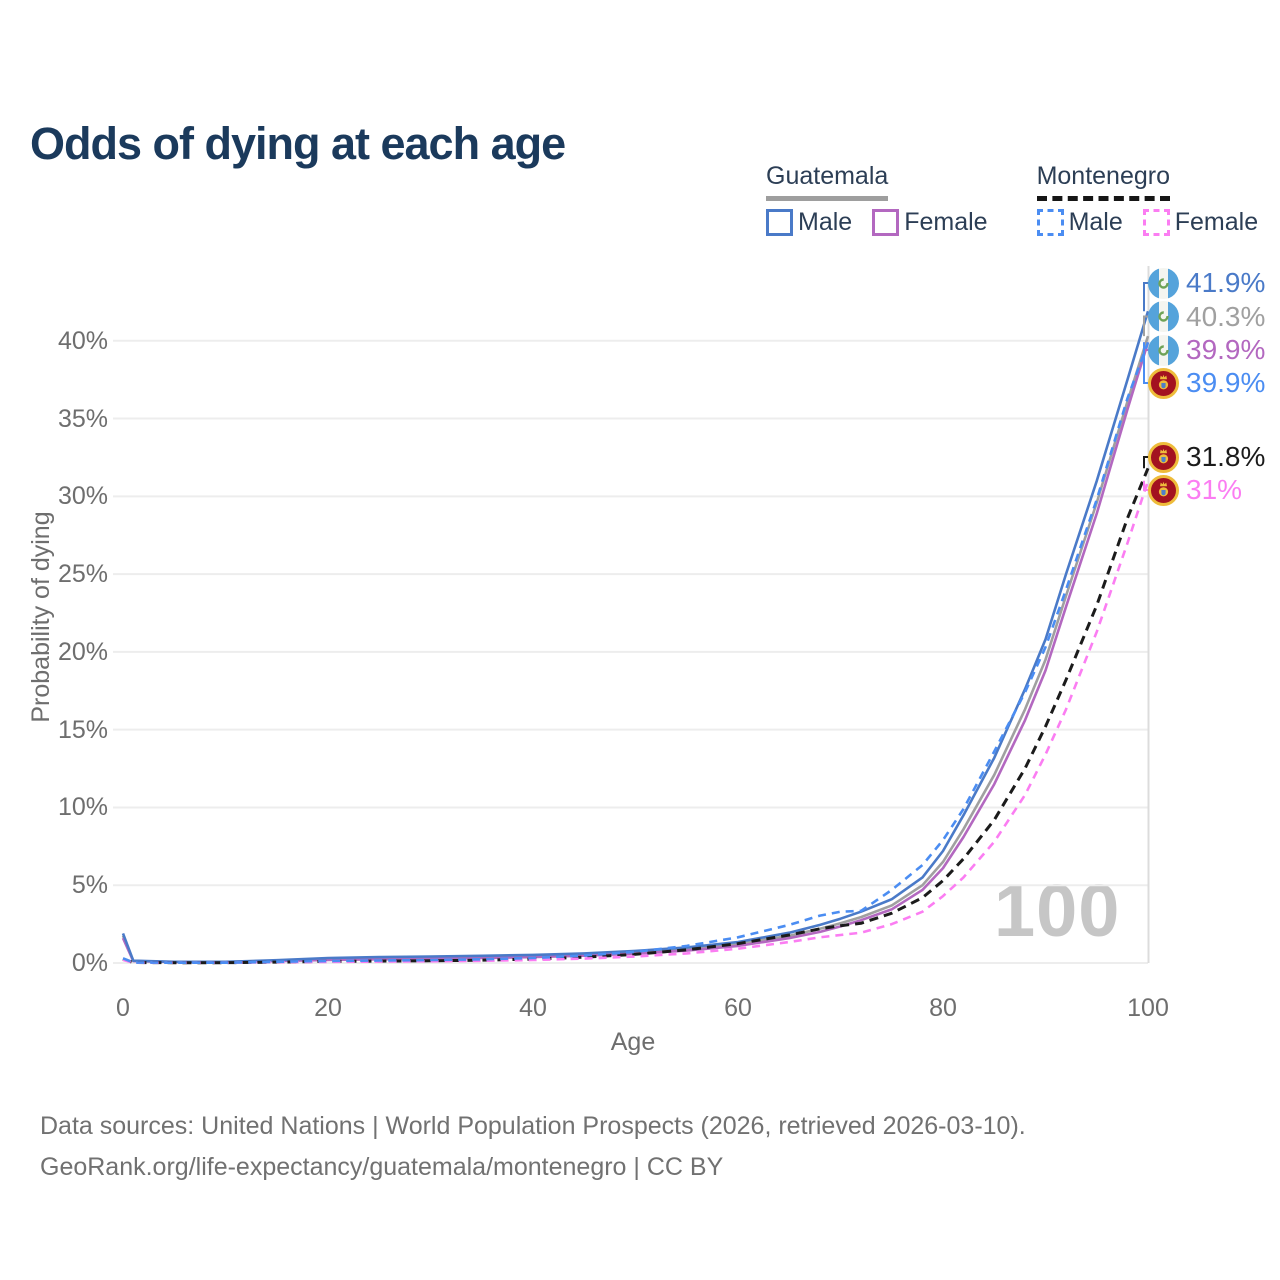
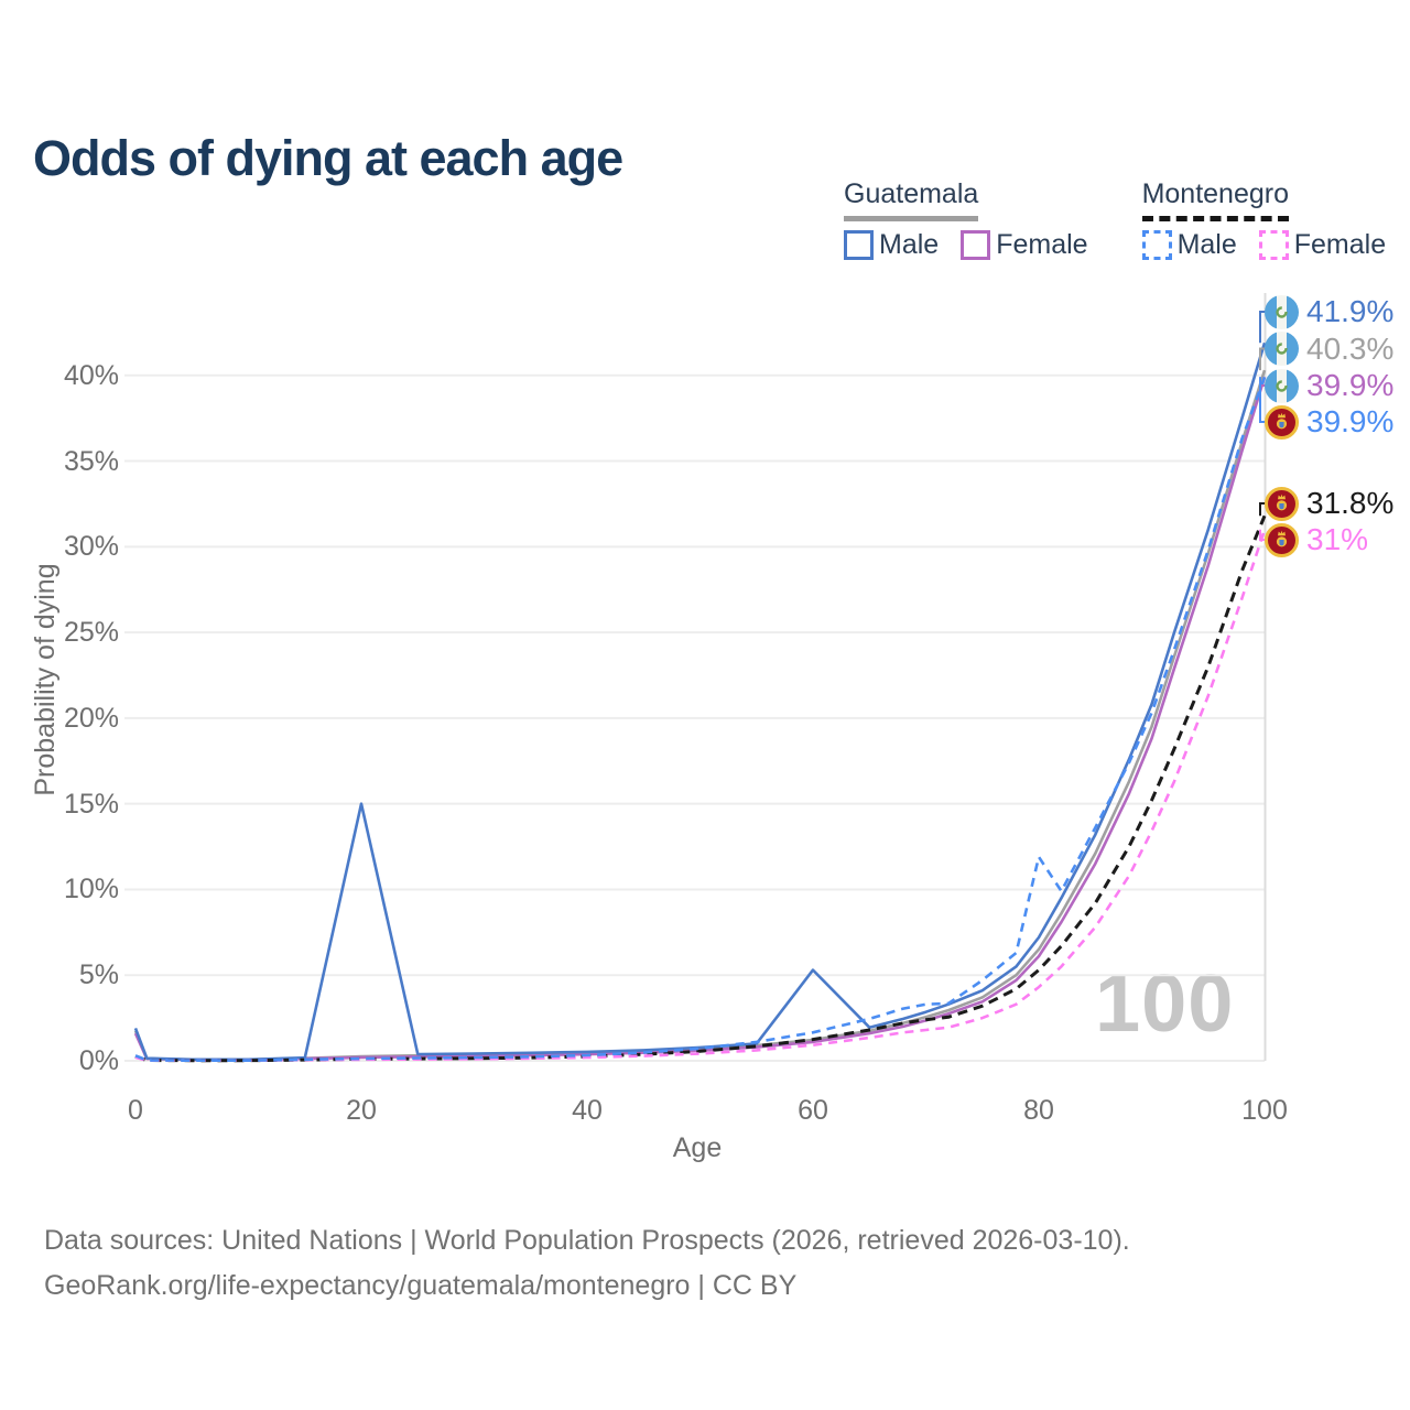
Guatemala Male/20: 0.3% -> 15.0%
Guatemala Male/60: 1.4% -> 5.3%
Montenegro Male/80: 7.9% -> 11.9%
